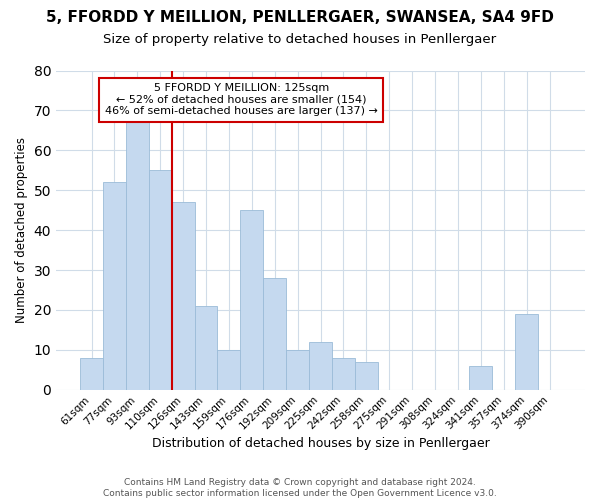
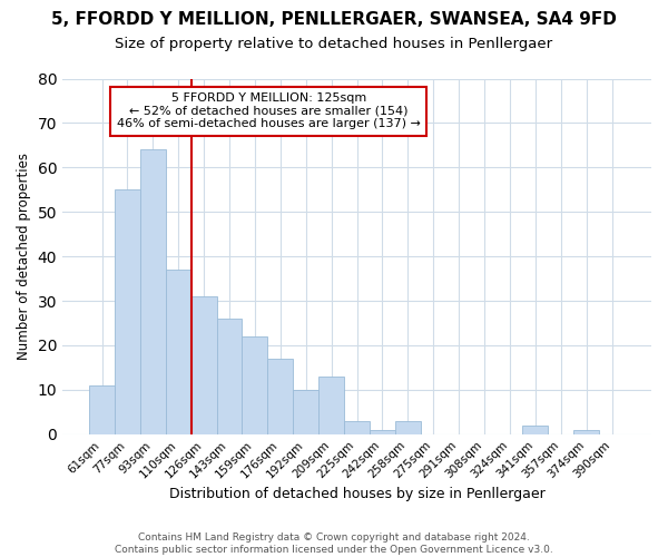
61sqm: 8 -> 11
77sqm: 52 -> 55
93sqm: 67 -> 64
110sqm: 55 -> 37
126sqm: 47 -> 31
143sqm: 21 -> 26
159sqm: 10 -> 22
176sqm: 45 -> 17
192sqm: 28 -> 10
209sqm: 10 -> 13
225sqm: 12 -> 3
242sqm: 8 -> 1
258sqm: 7 -> 3
341sqm: 6 -> 2
374sqm: 19 -> 1
